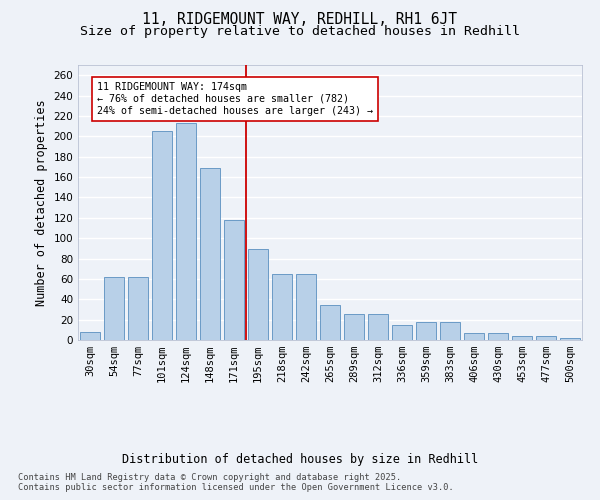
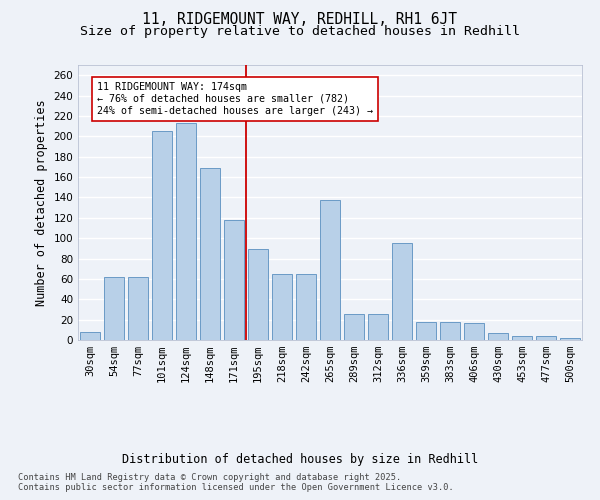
265sqm: 34 -> 137
336sqm: 15 -> 95
406sqm: 7 -> 17
